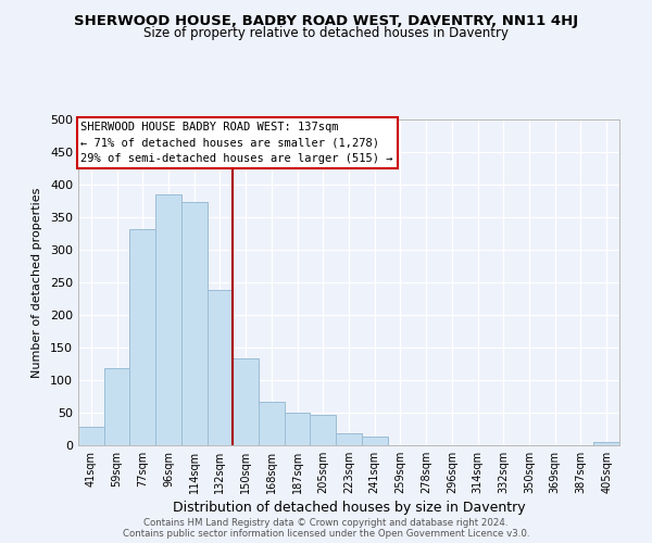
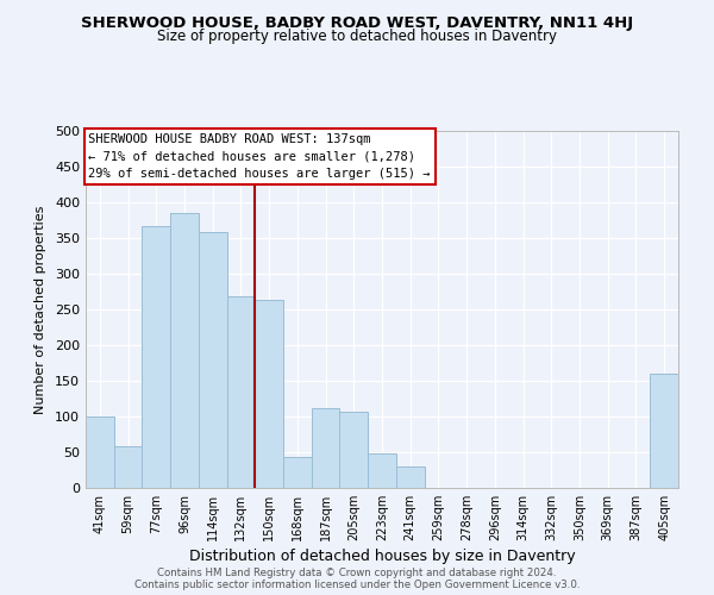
41sqm: 28 -> 100
59sqm: 118 -> 58
77sqm: 332 -> 366
114sqm: 373 -> 358
132sqm: 238 -> 268
150sqm: 133 -> 264
168sqm: 67 -> 44
187sqm: 50 -> 112
205sqm: 46 -> 106
223sqm: 18 -> 48
241sqm: 13 -> 30
405sqm: 5 -> 160
